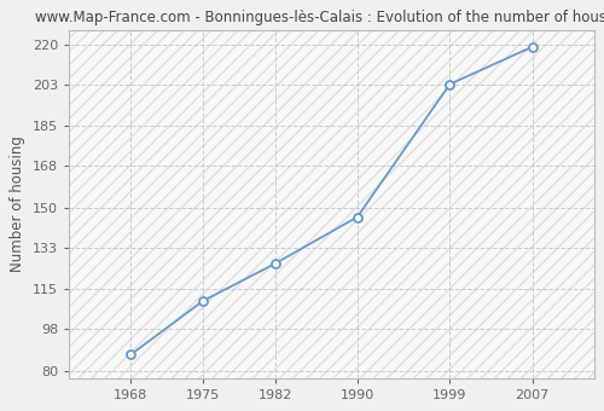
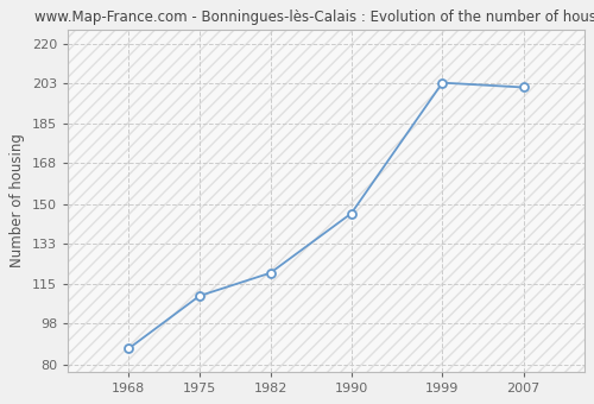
1982: 126 -> 120
2007: 219 -> 201
